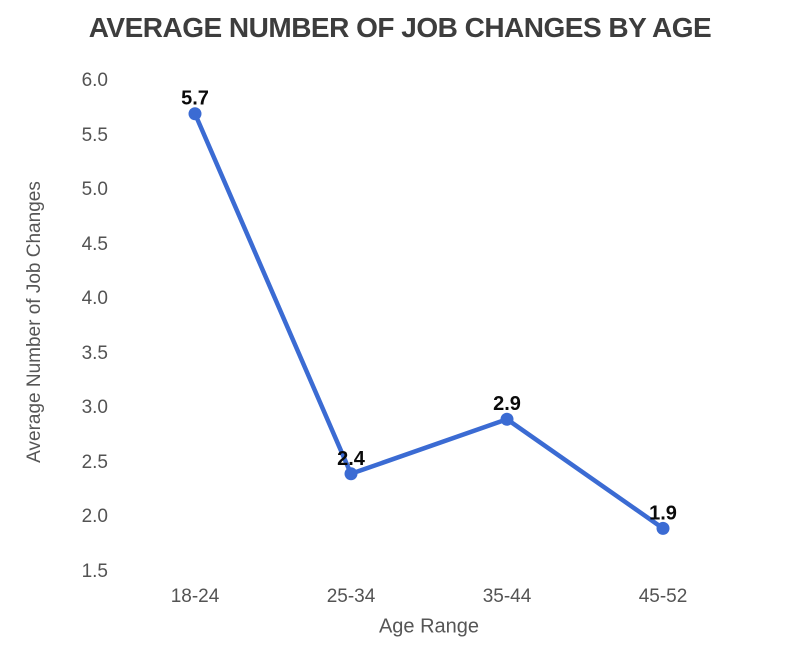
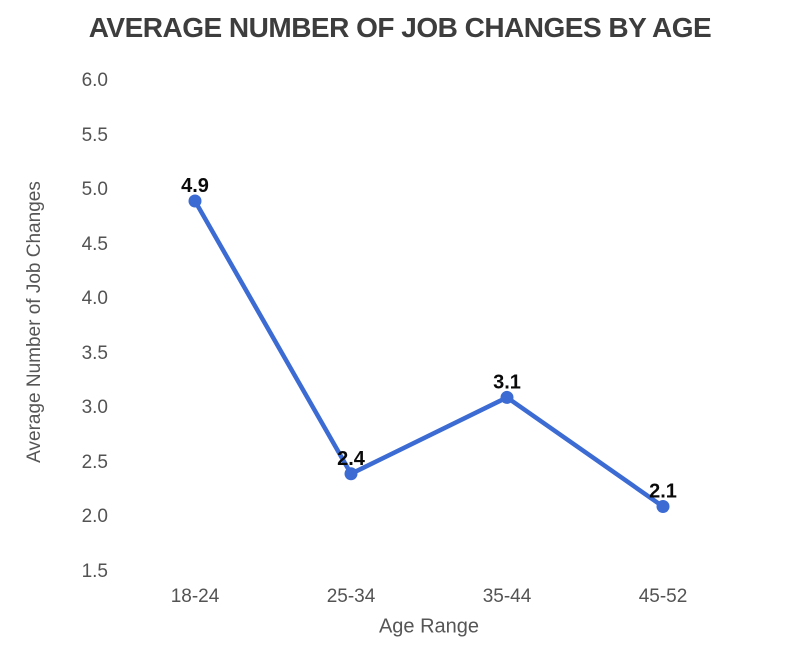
18-24: 5.7 -> 4.9
35-44: 2.9 -> 3.1
45-52: 1.9 -> 2.1
